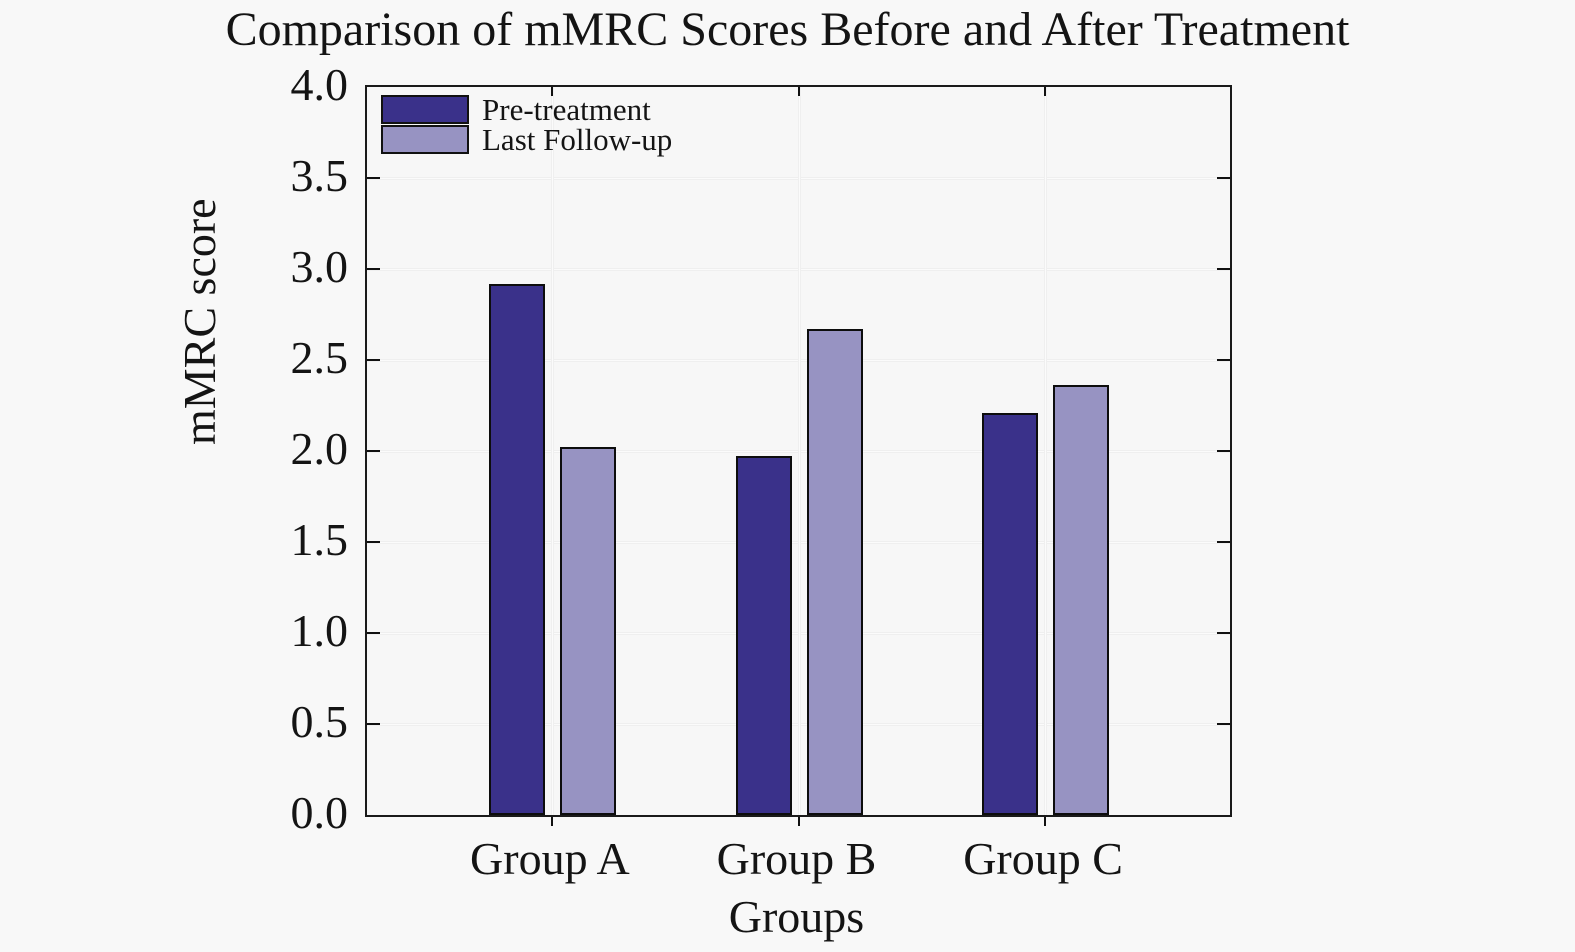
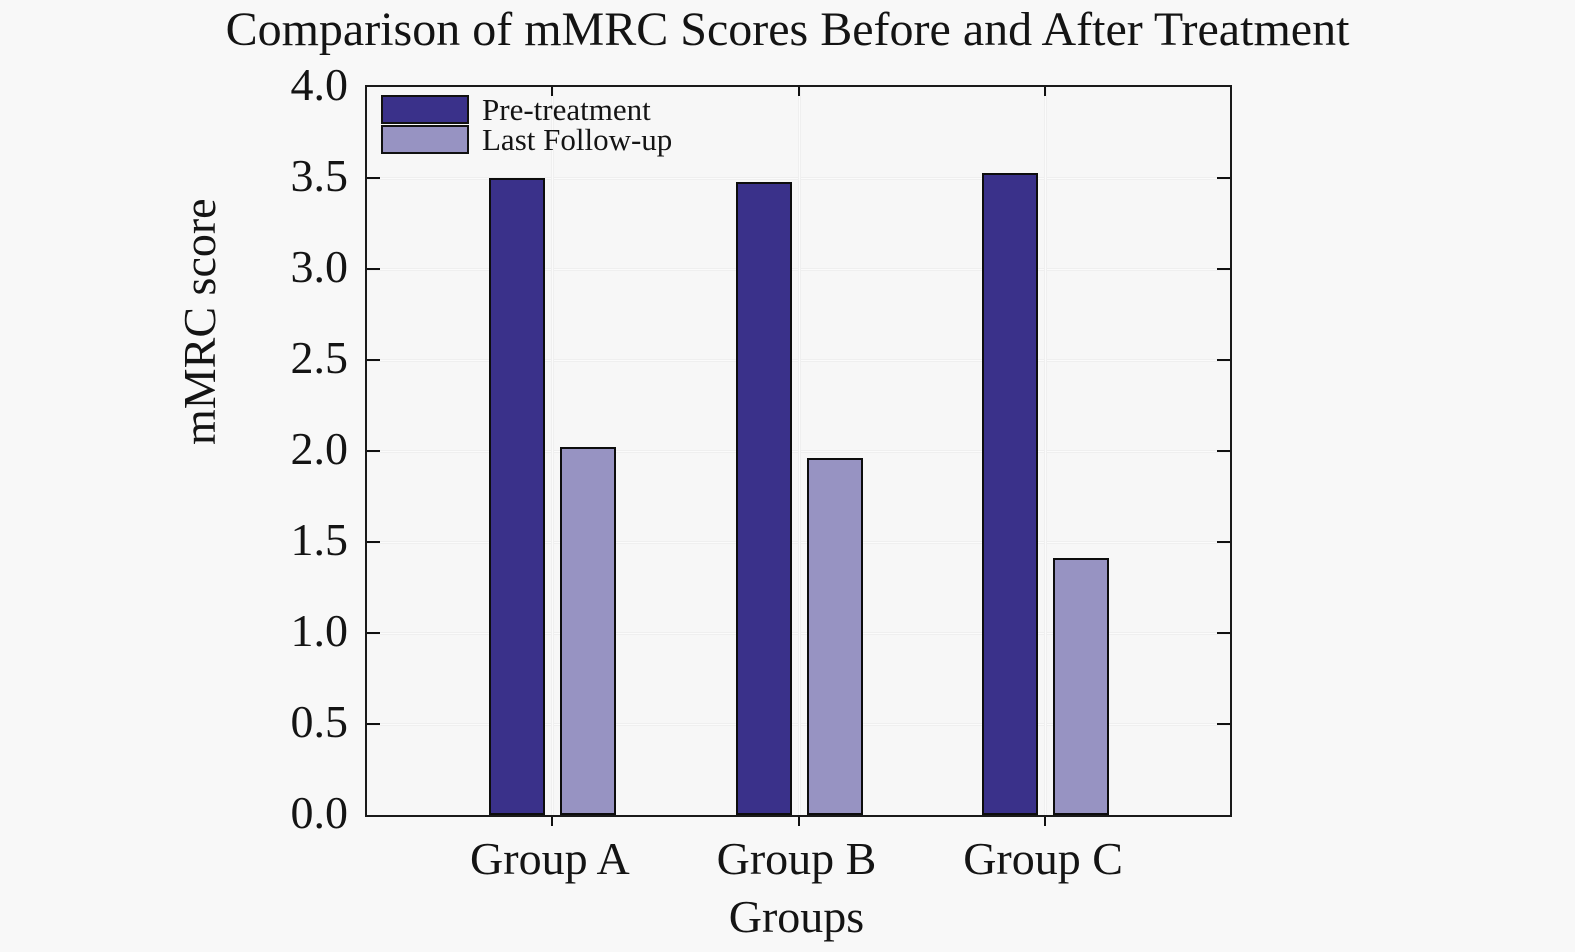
Pre-treatment/Group A: 2.92 -> 3.50
Pre-treatment/Group B: 1.97 -> 3.48
Last Follow-up/Group B: 2.67 -> 1.96
Pre-treatment/Group C: 2.21 -> 3.53
Last Follow-up/Group C: 2.36 -> 1.41
